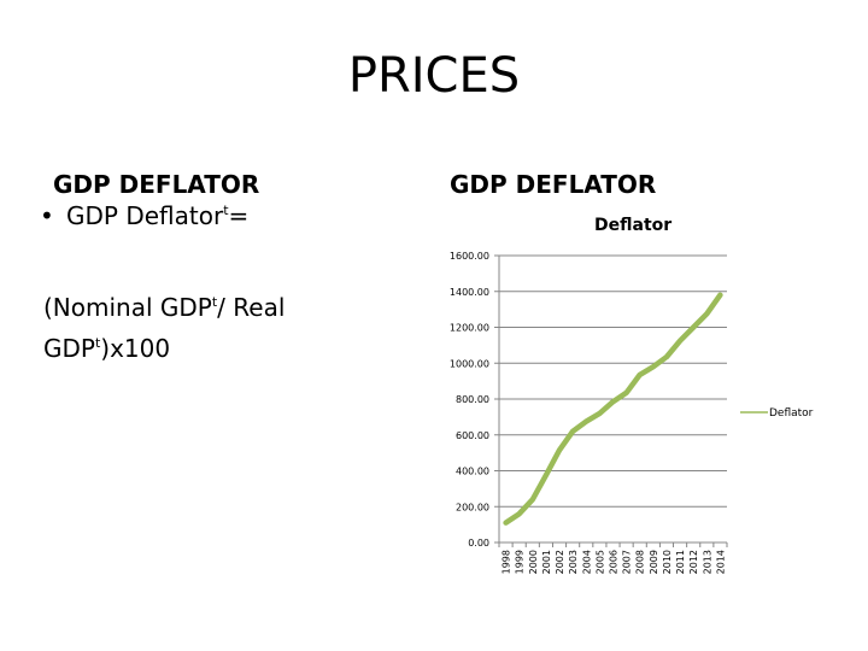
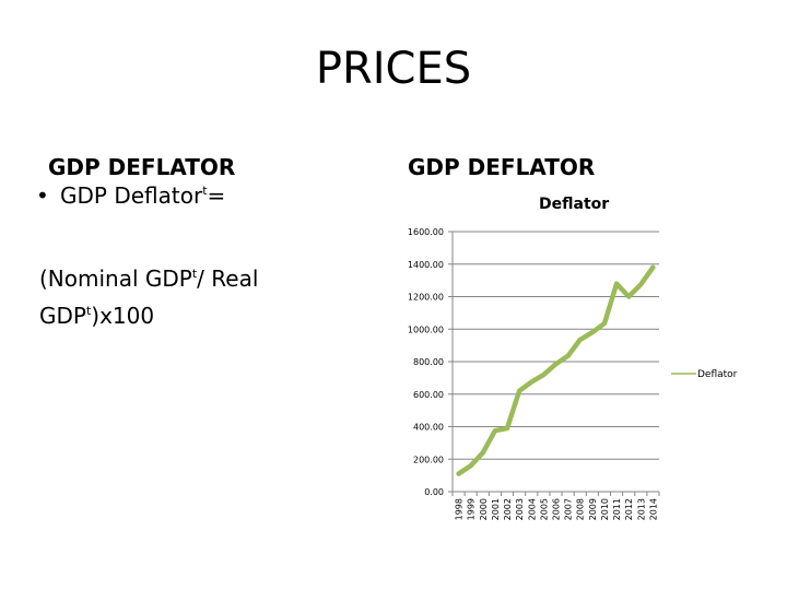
2002: 520 -> 390
2011: 1120 -> 1280
